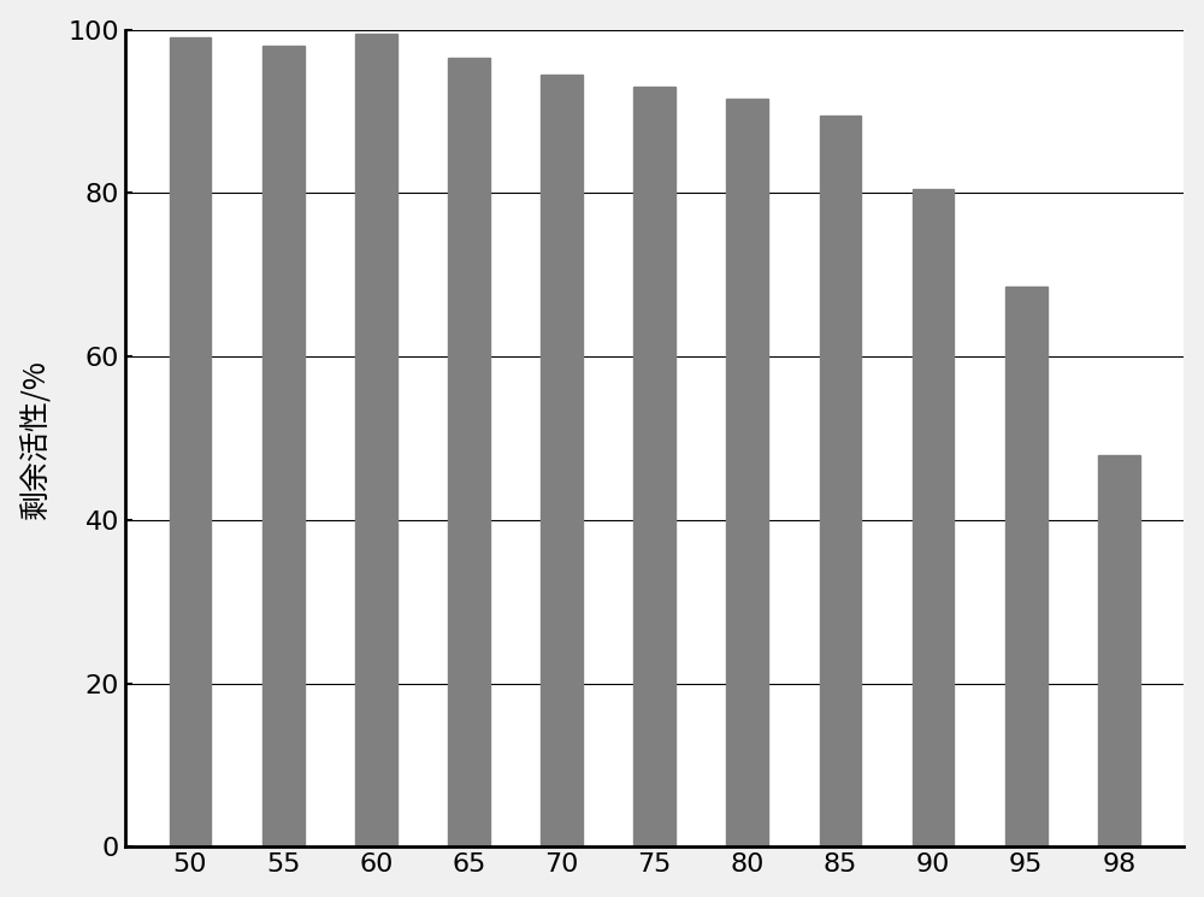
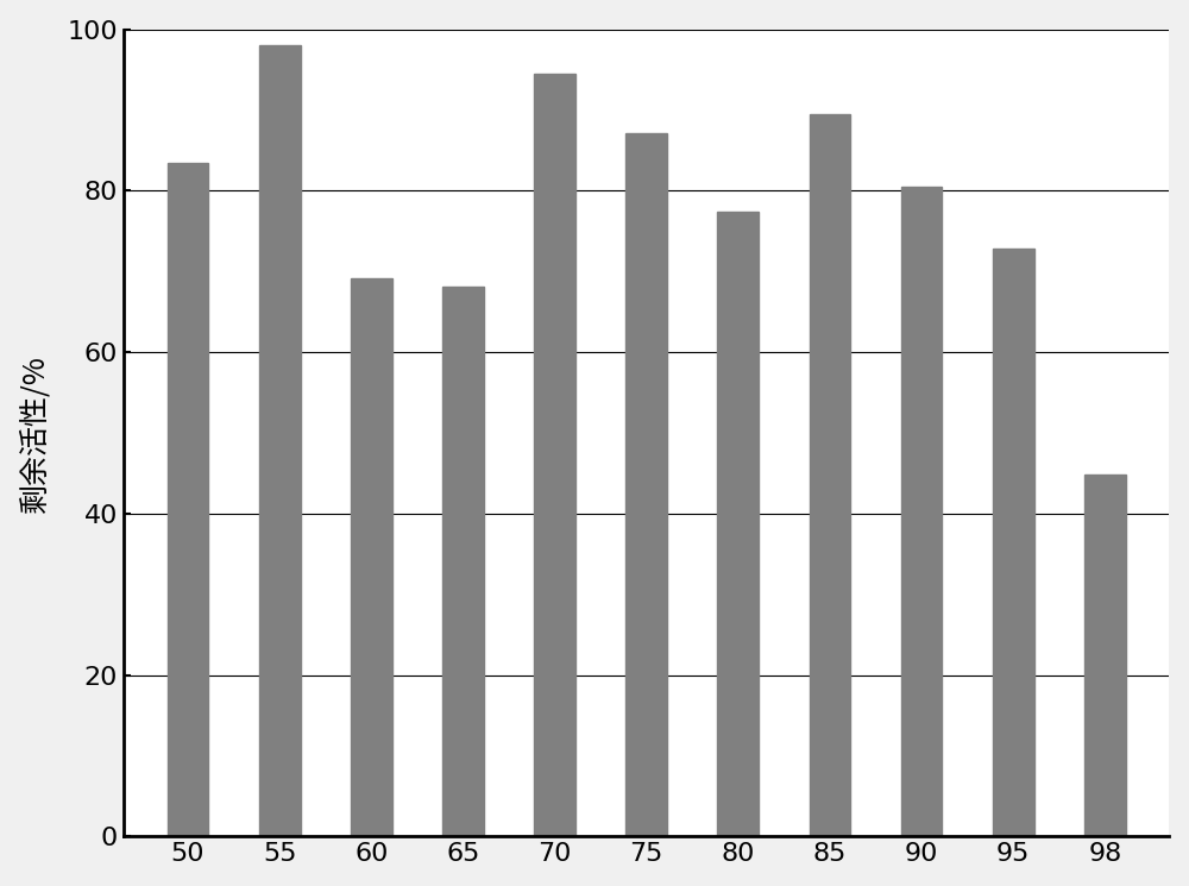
50: 99.0 -> 83.4
60: 99.5 -> 69.2
65: 96.5 -> 68.2
75: 93.0 -> 87.2
80: 91.5 -> 77.4
95: 68.5 -> 72.8
98: 48.0 -> 44.8
